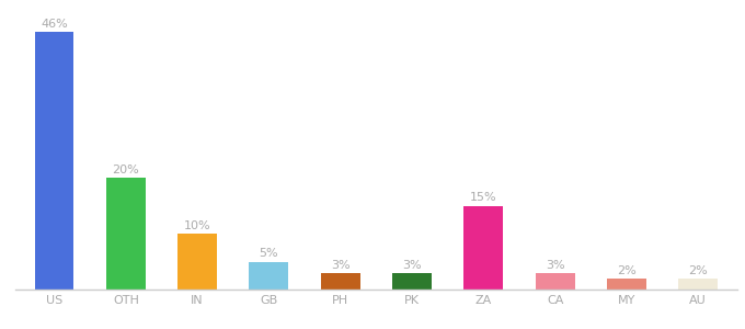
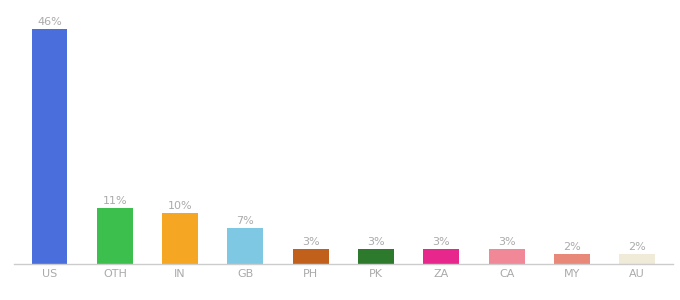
OTH: 20% -> 11%
GB: 5% -> 7%
ZA: 15% -> 3%
